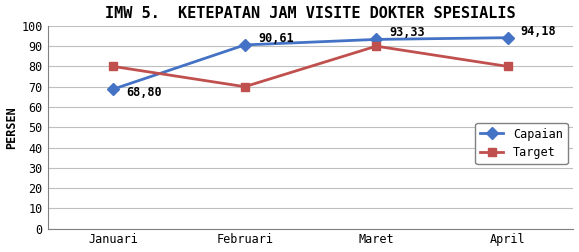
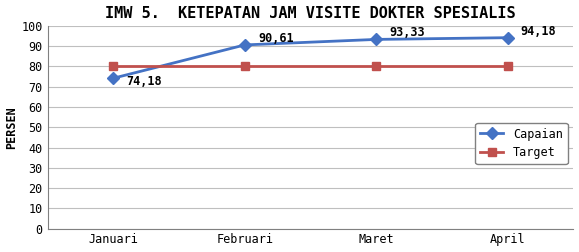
Capaian/Januari: 68,80 -> 74,18
Target/Februari: 70 -> 80
Target/Maret: 90 -> 80
